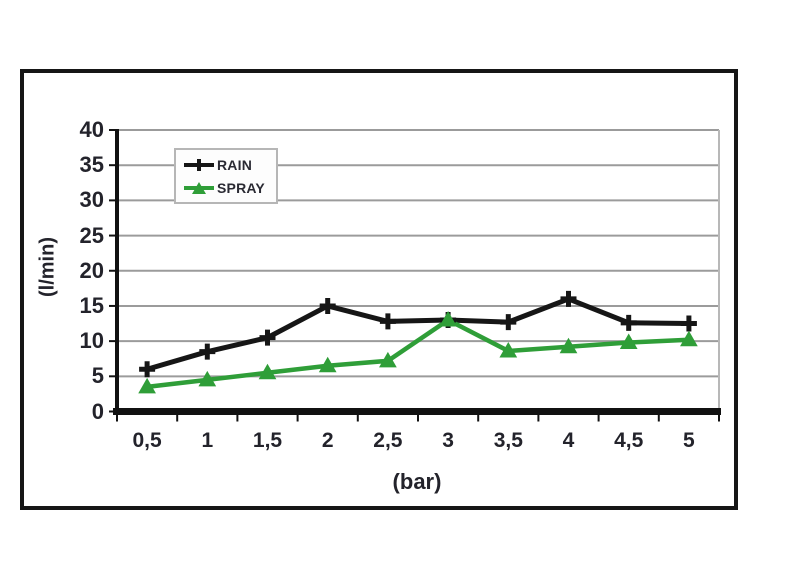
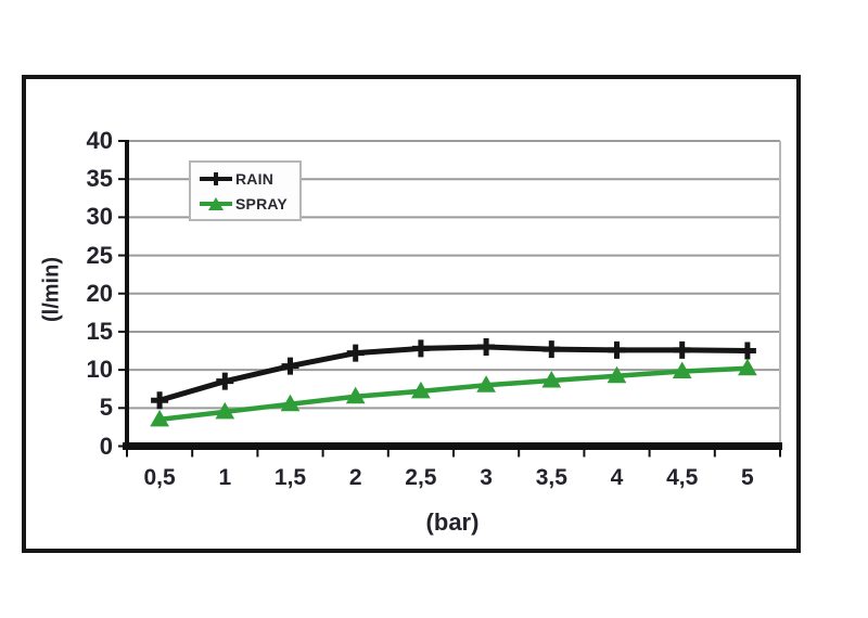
RAIN/2: 15 -> 12
SPRAY/3: 13 -> 8
RAIN/4: 16 -> 13
